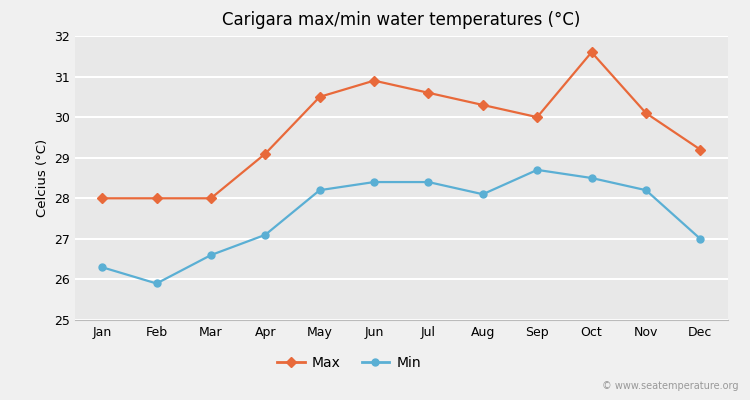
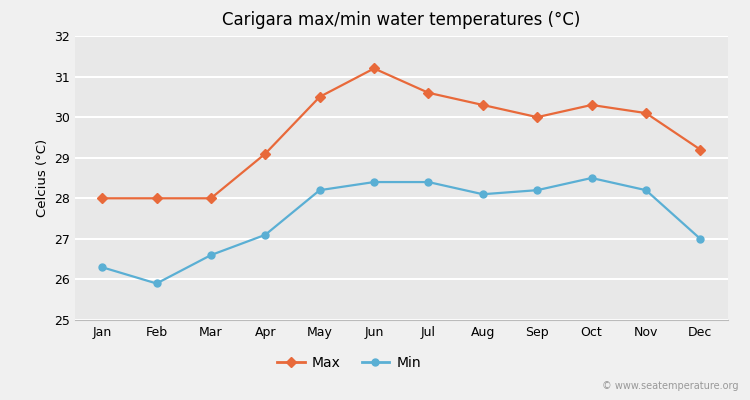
Max/Jun: 30.9 -> 31.2
Min/Sep: 28.7 -> 28.2
Max/Oct: 31.6 -> 30.3
